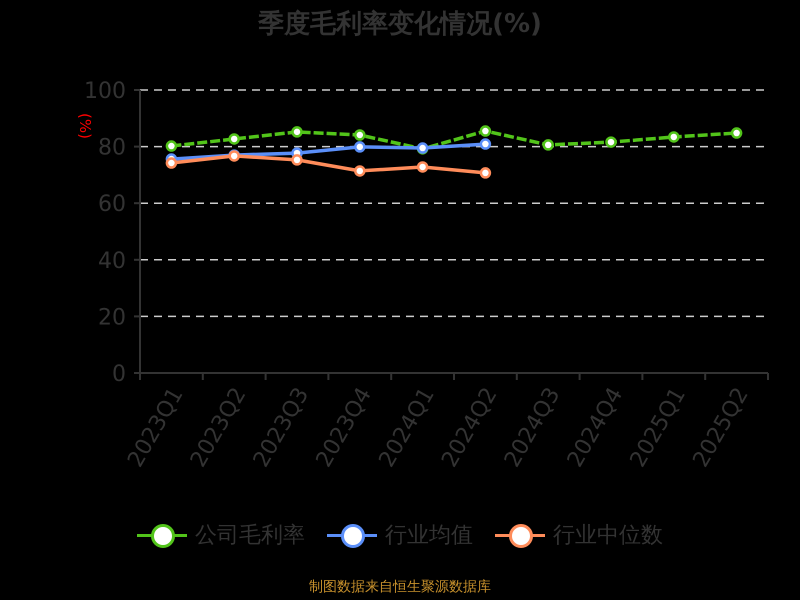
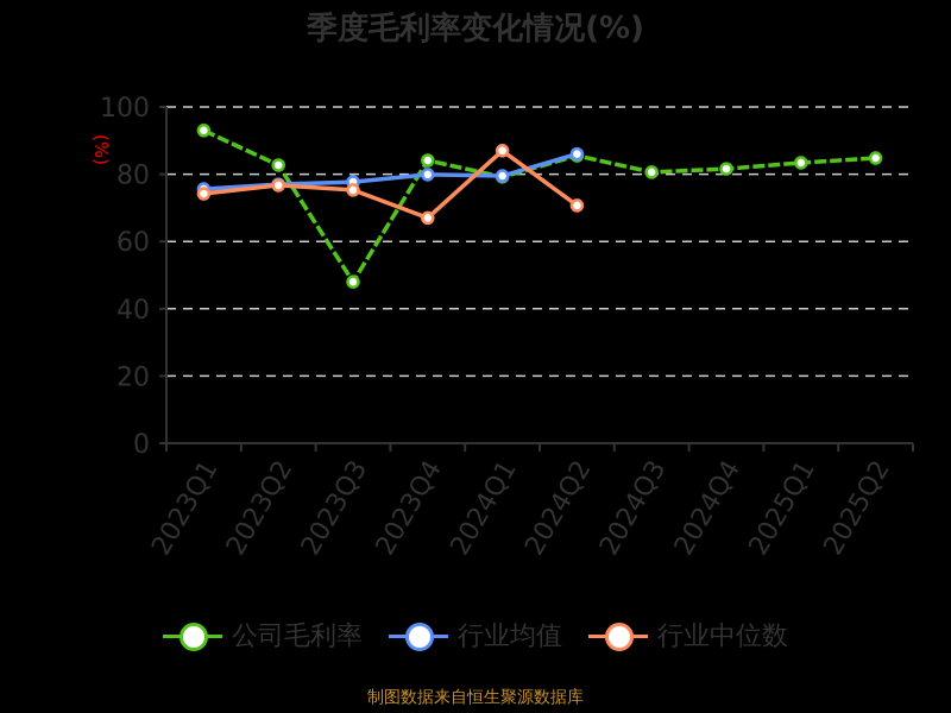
公司毛利率/2023Q1: 80 -> 93
公司毛利率/2023Q3: 85 -> 48
行业中位数/2023Q4: 71 -> 67
行业中位数/2024Q1: 73 -> 87
行业均值/2024Q2: 81 -> 86
